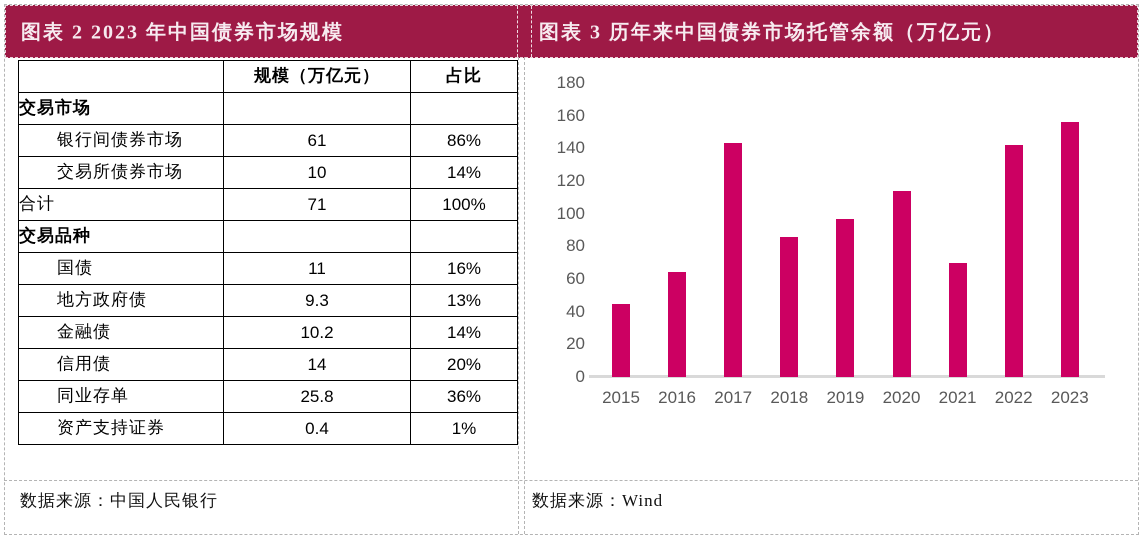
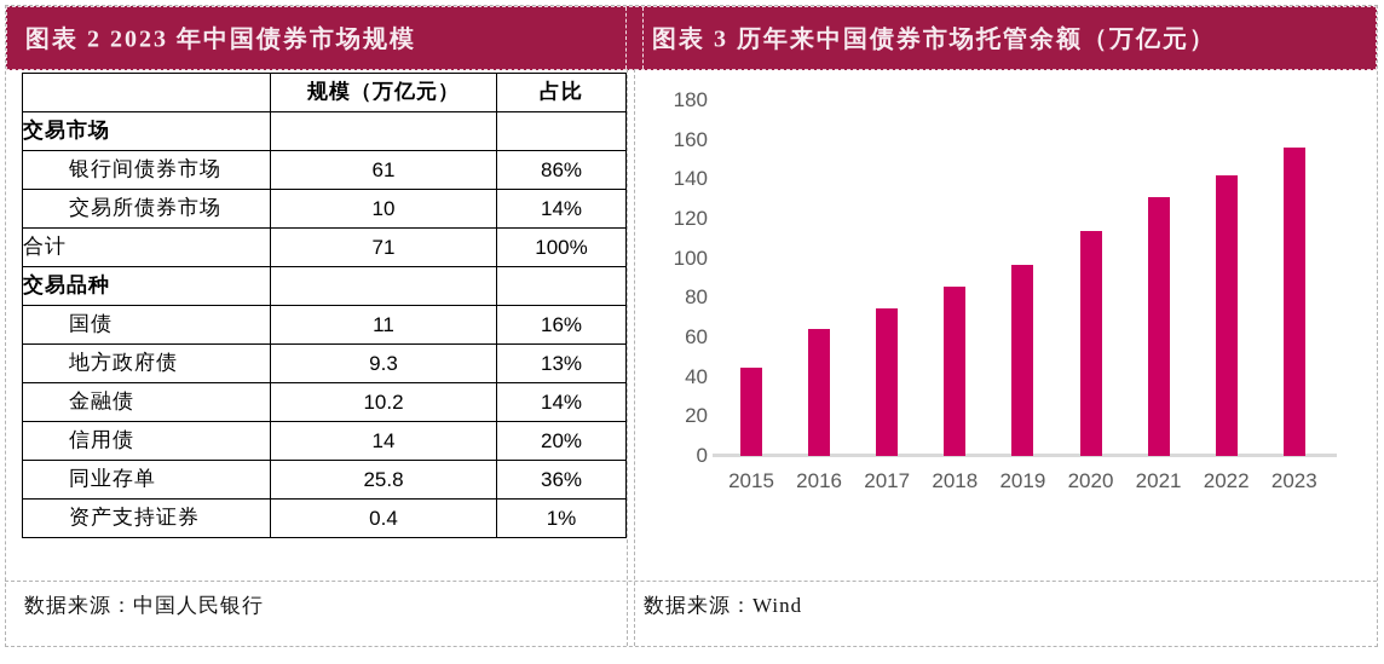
2017: 143 -> 75
2021: 70 -> 131
